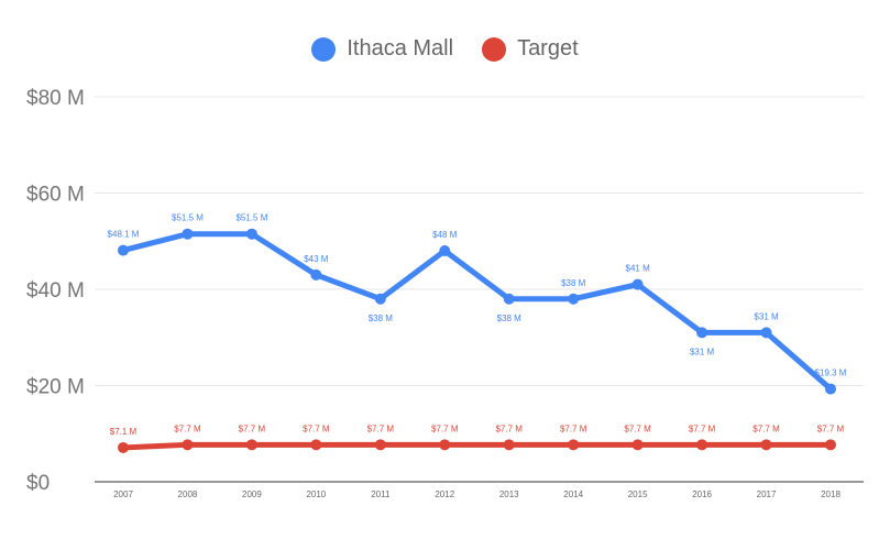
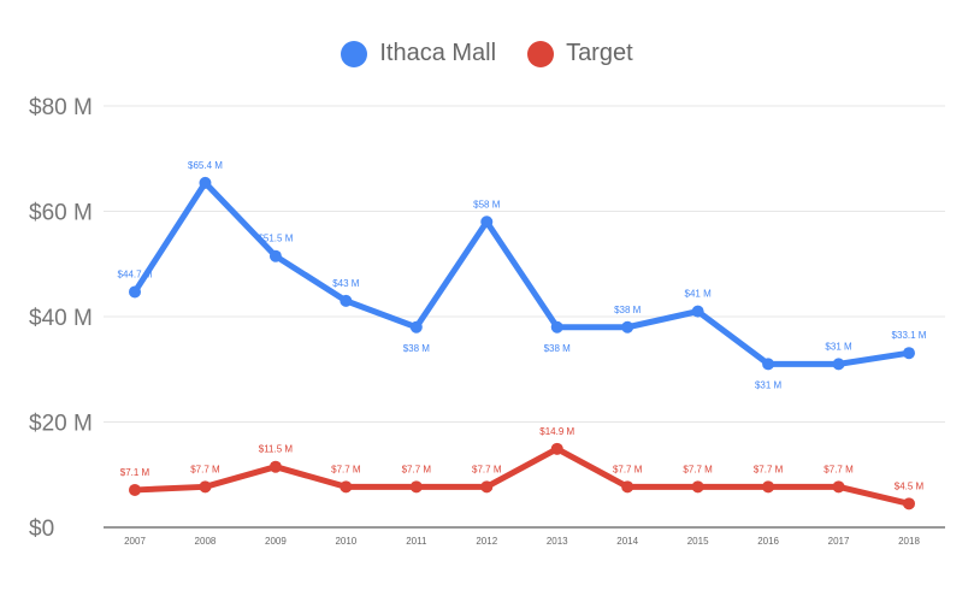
Ithaca Mall/2007: $48.1 -> $44.7
Ithaca Mall/2008: $51.5 -> $65.4
Target/2009: $7.7 -> $11.5
Ithaca Mall/2012: $48 -> $58
Target/2013: $7.7 -> $14.9
Ithaca Mall/2018: $19.3 -> $33.1
Target/2018: $7.7 -> $4.5
